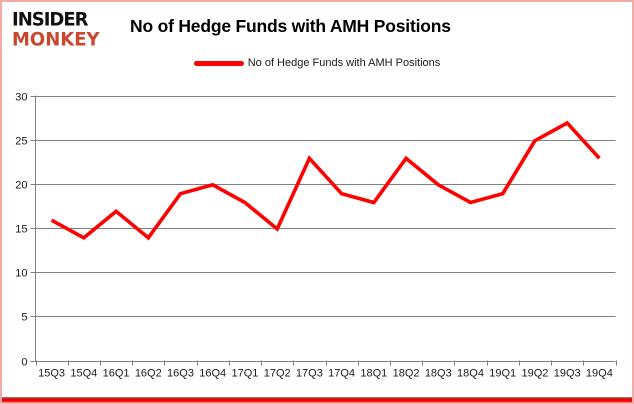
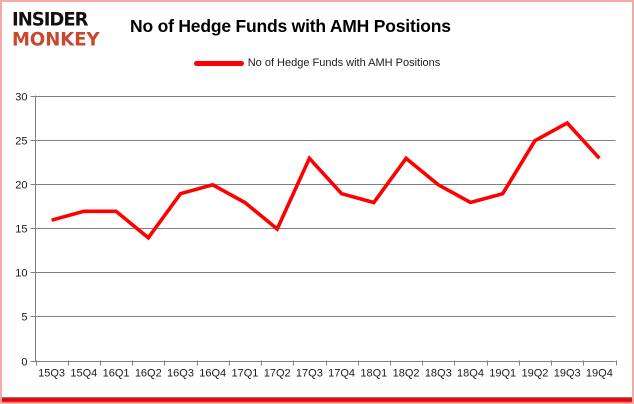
15Q4: 14 -> 17
